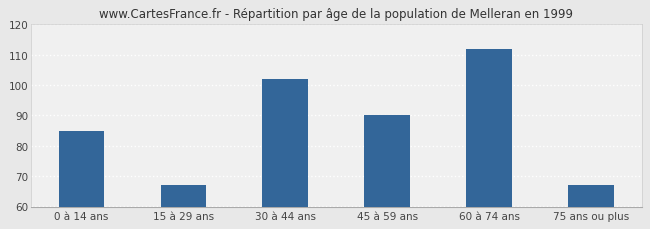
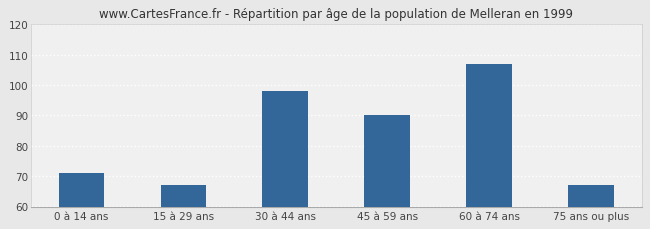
0 à 14 ans: 85 -> 71
30 à 44 ans: 102 -> 98
60 à 74 ans: 112 -> 107
